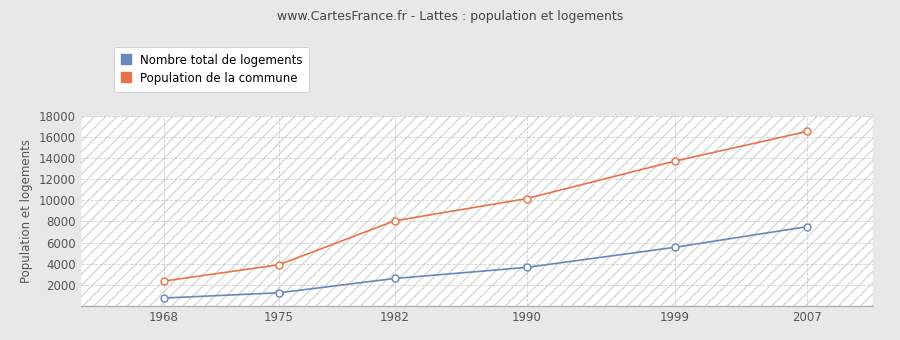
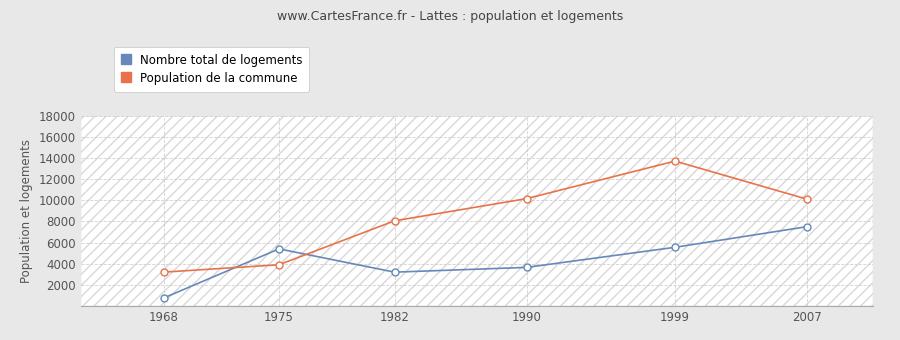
Population de la commune/1968: 2400 -> 3200
Nombre total de logements/1975: 1200 -> 5400
Nombre total de logements/1982: 2600 -> 3200
Population de la commune/2007: 16500 -> 10100
